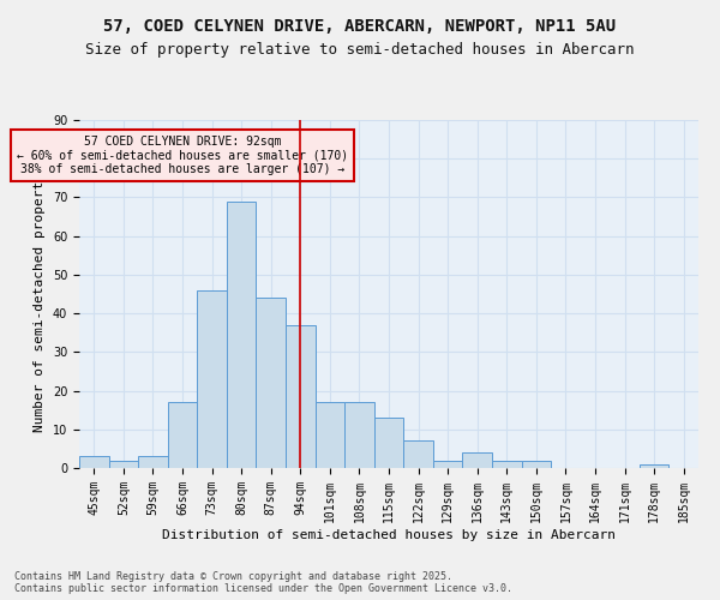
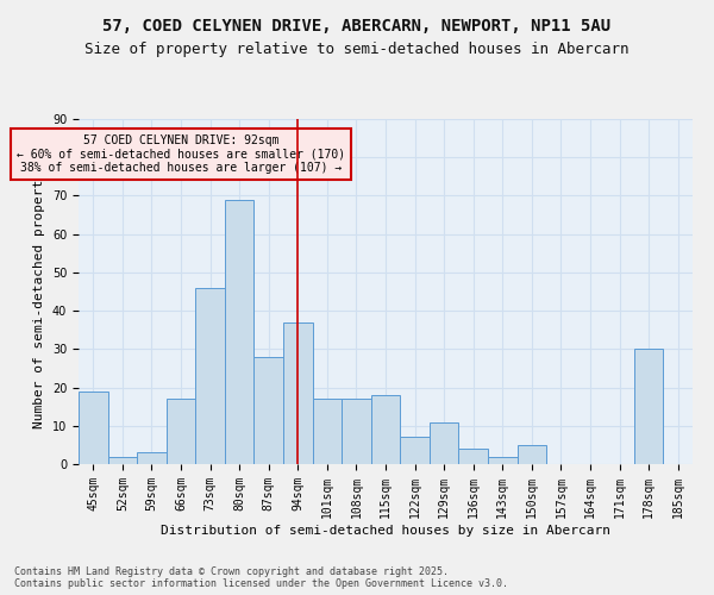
45sqm: 3 -> 19
87sqm: 44 -> 28
115sqm: 13 -> 18
129sqm: 2 -> 11
150sqm: 2 -> 5
178sqm: 1 -> 30
